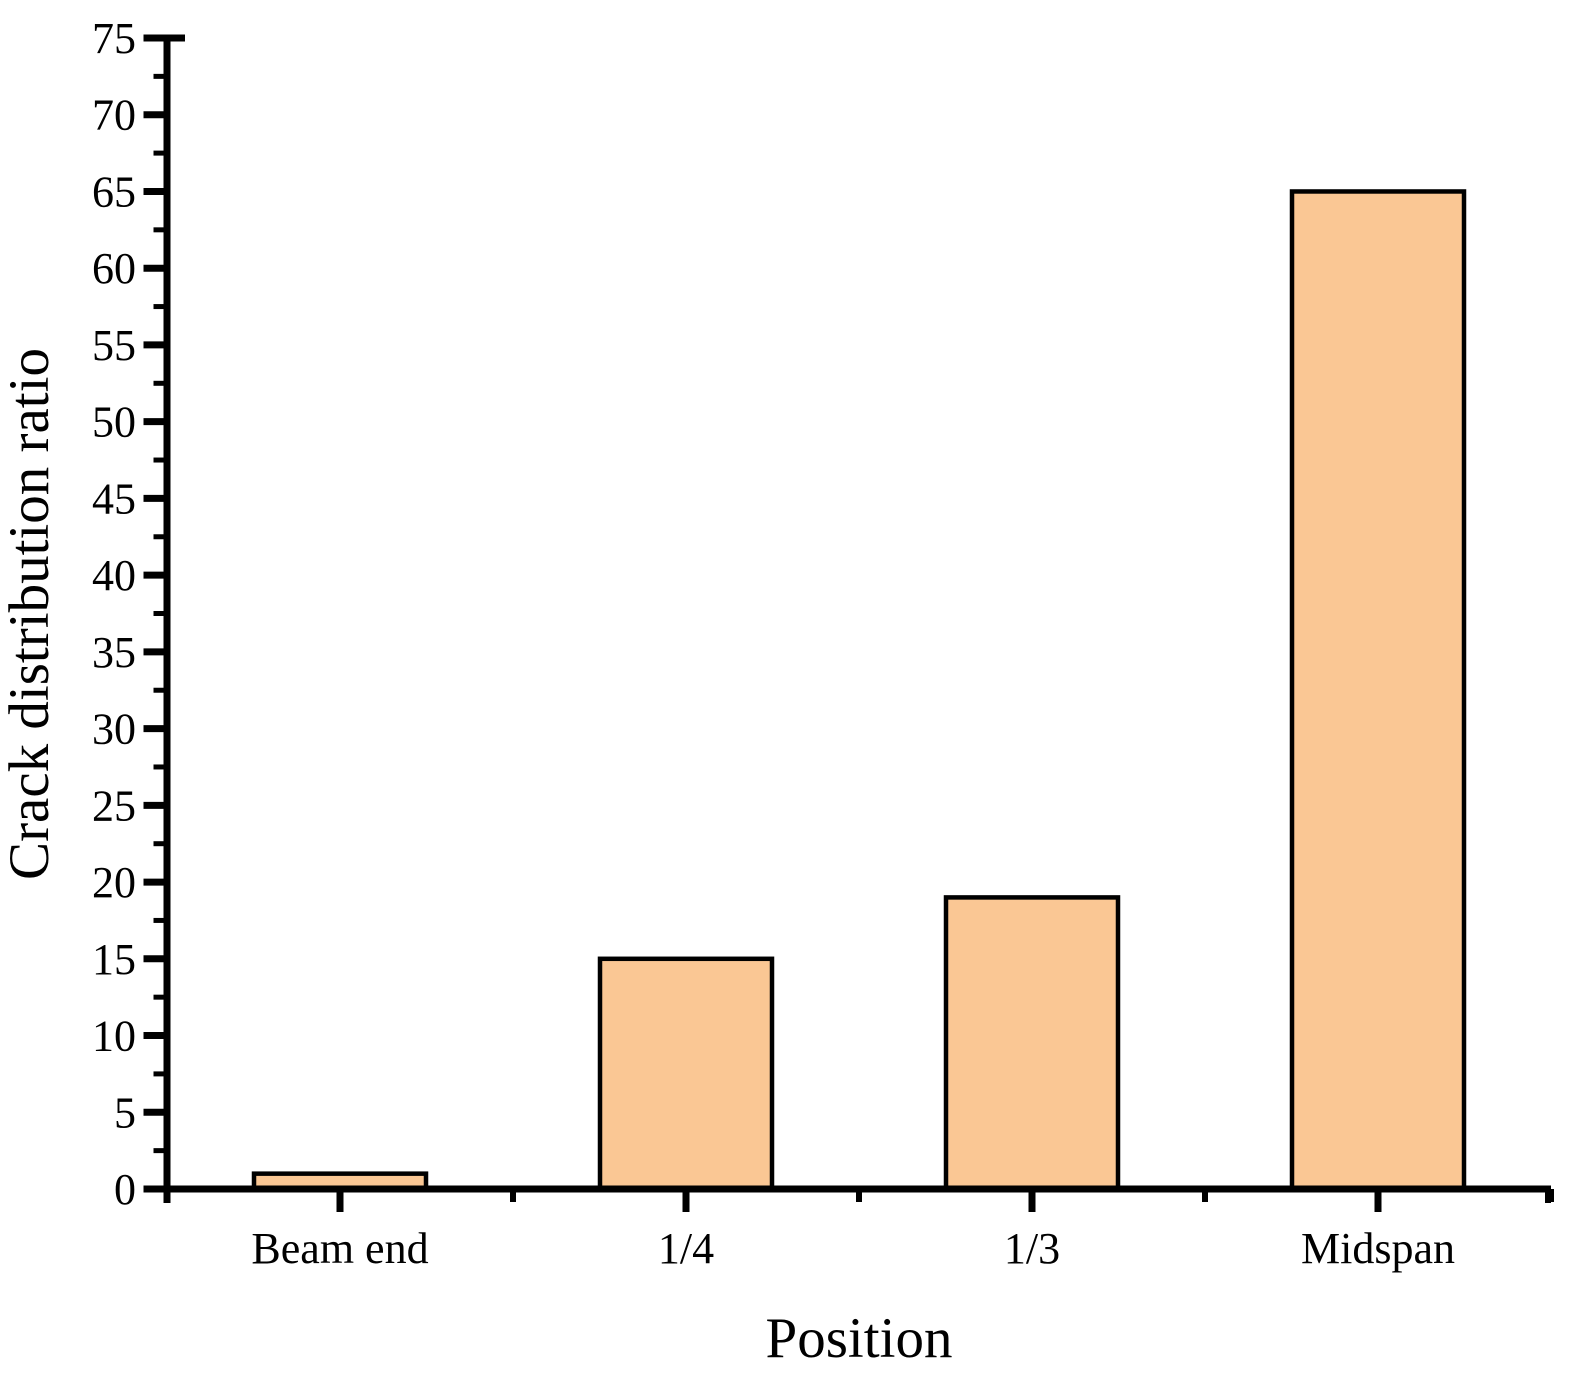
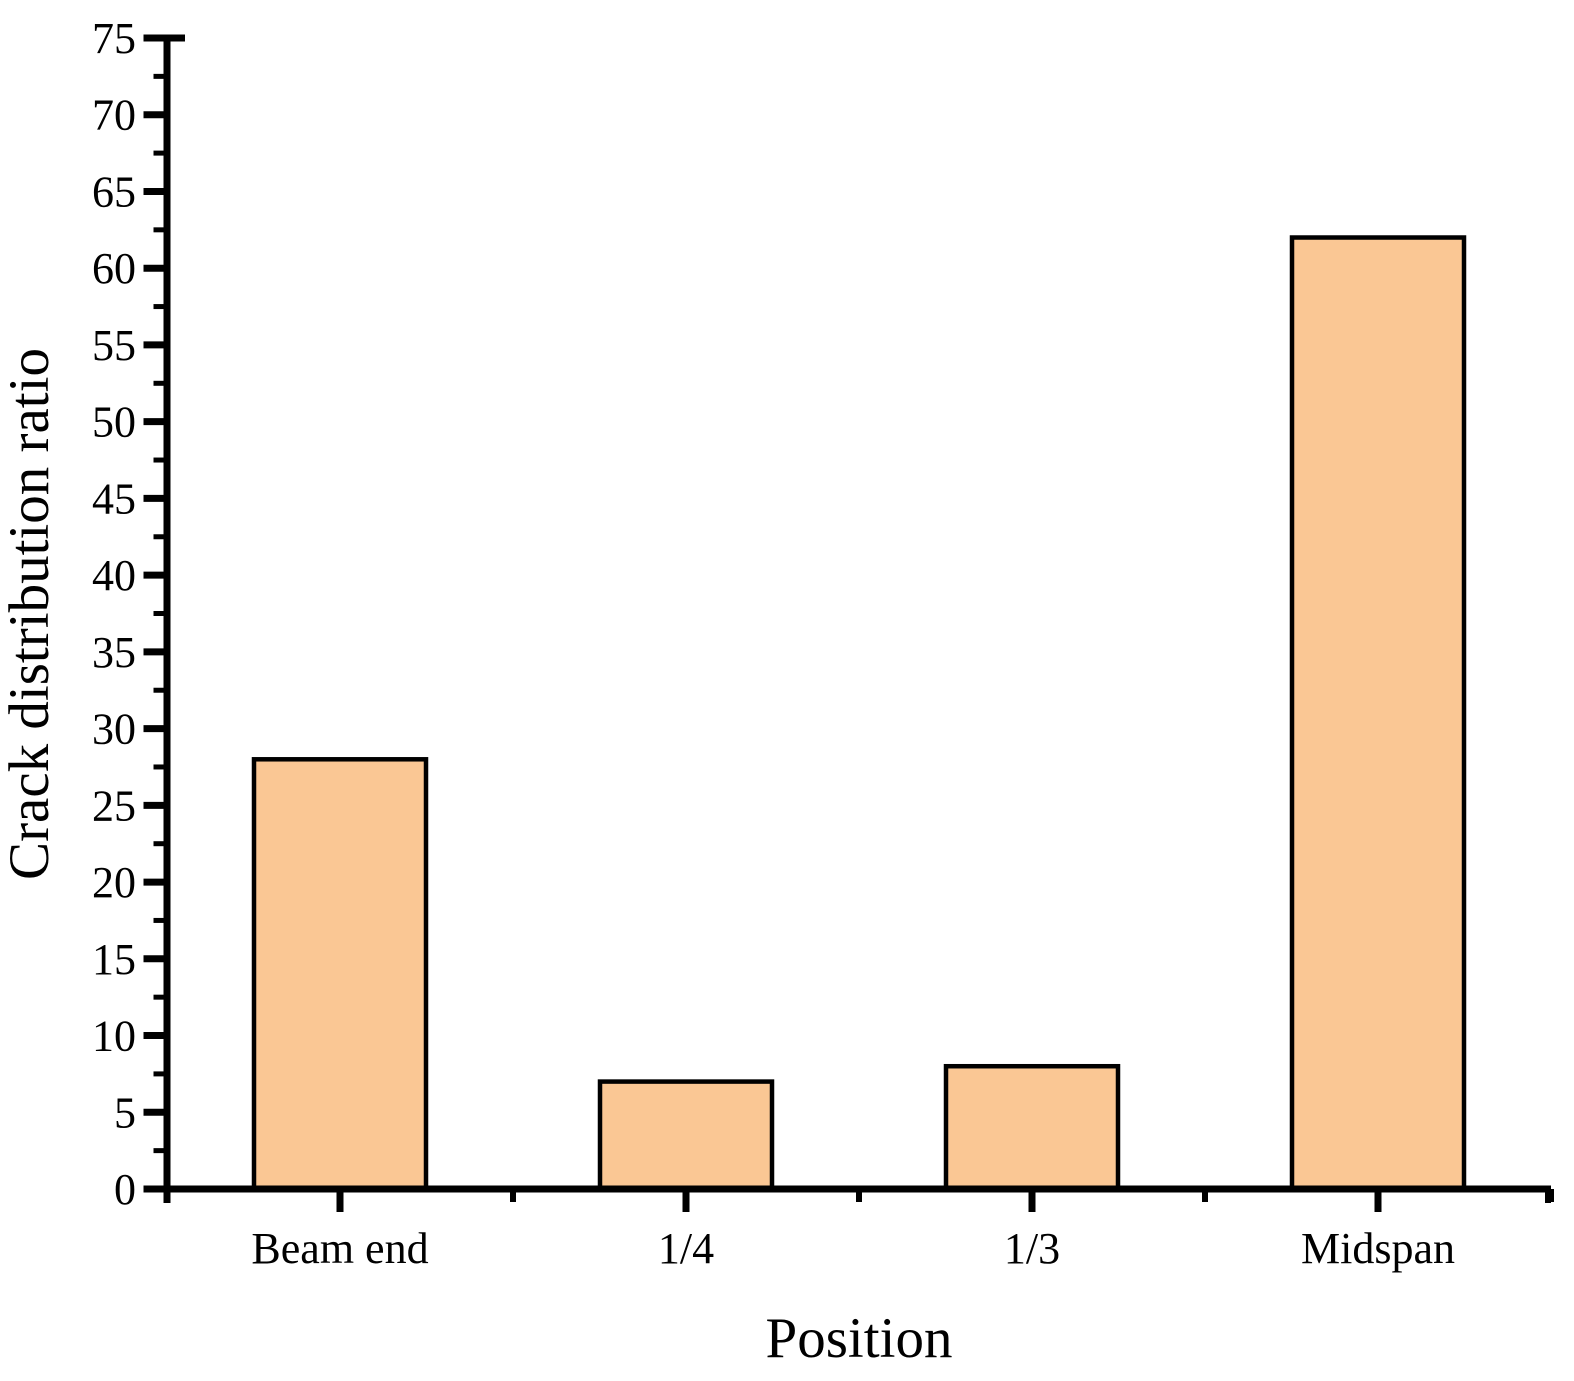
Beam end: 1 -> 28
1/4: 15 -> 7
1/3: 19 -> 8
Midspan: 65 -> 62
